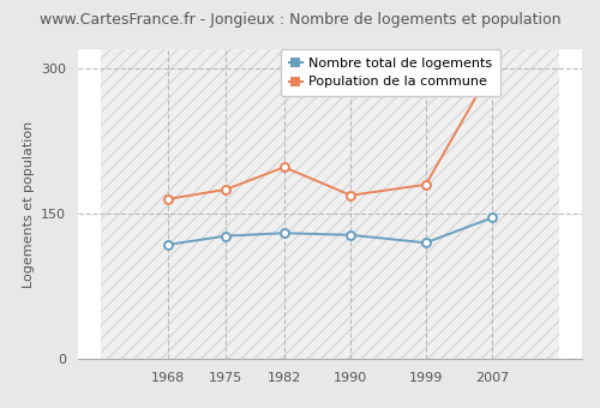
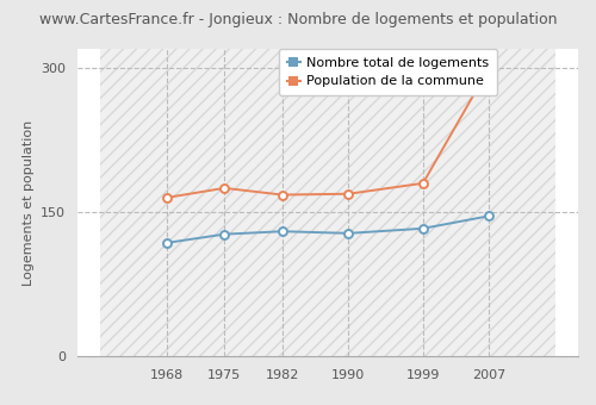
Population de la commune/1982: 198 -> 168
Nombre total de logements/1999: 120 -> 133
